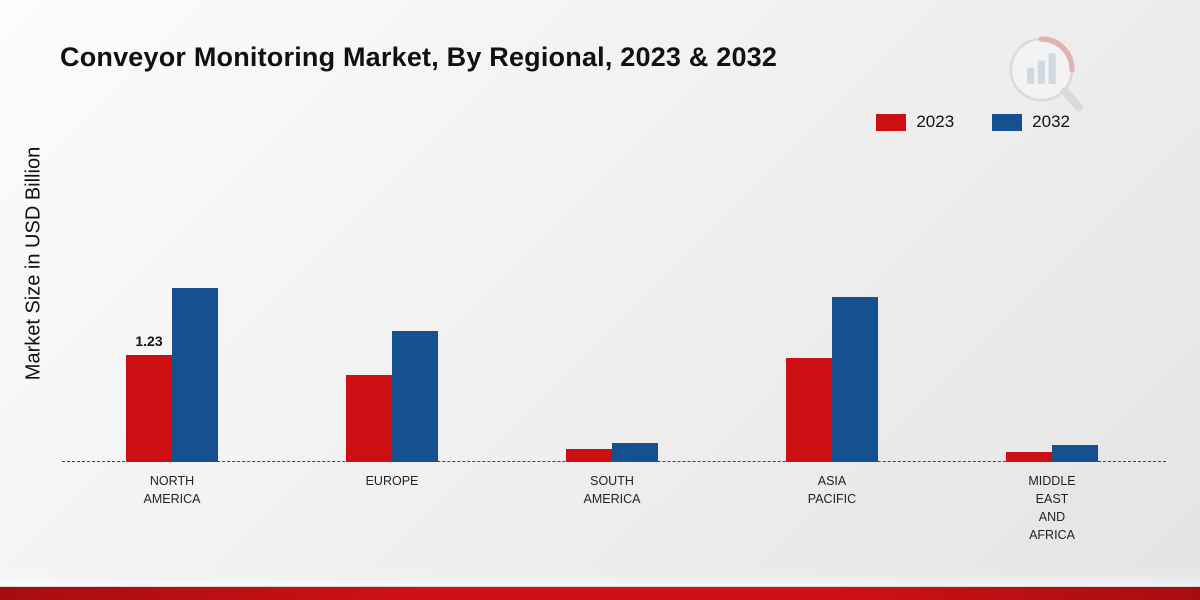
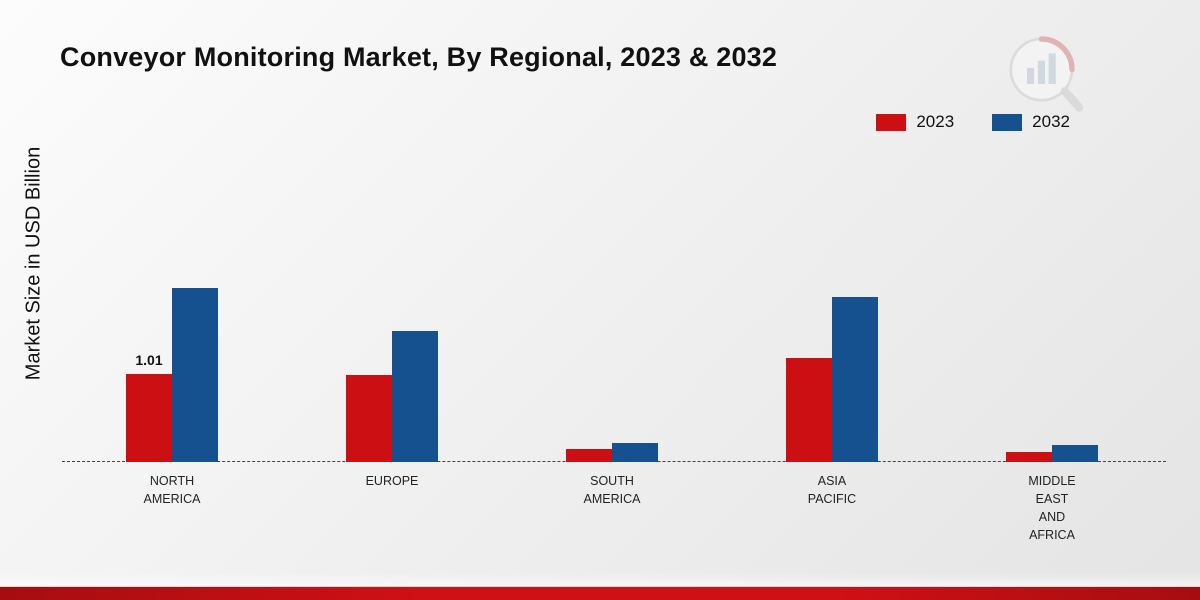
2023/NORTH AMERICA: 1.23 -> 1.01
